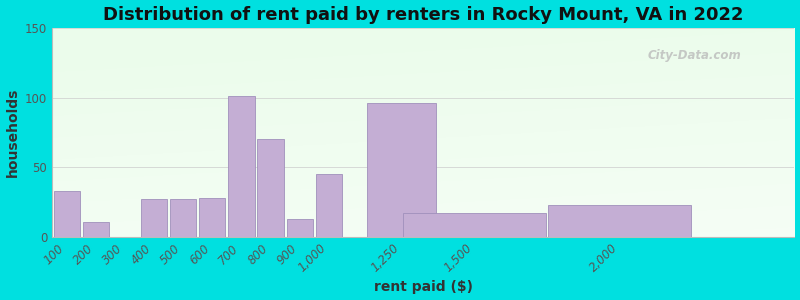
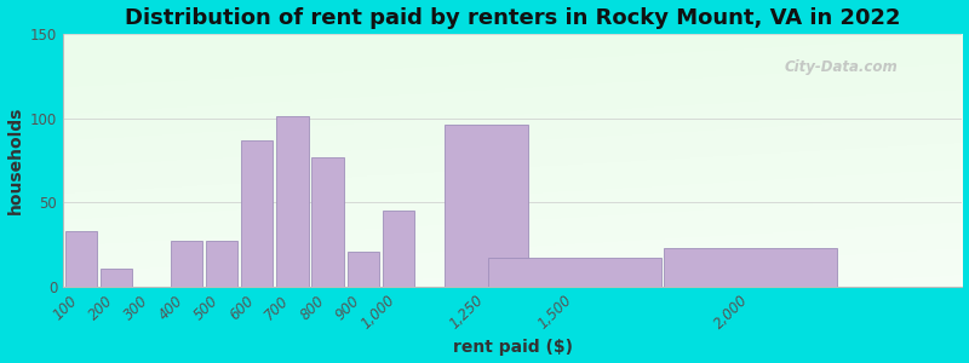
600: 28 -> 87
800: 70 -> 77
900: 13 -> 21
